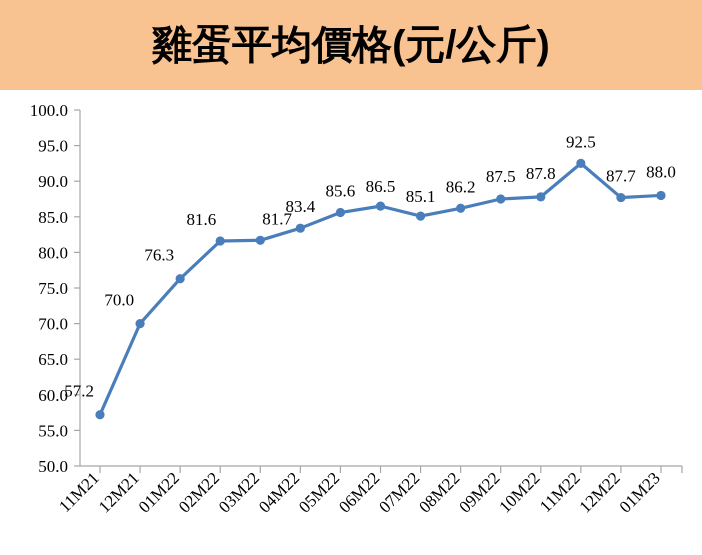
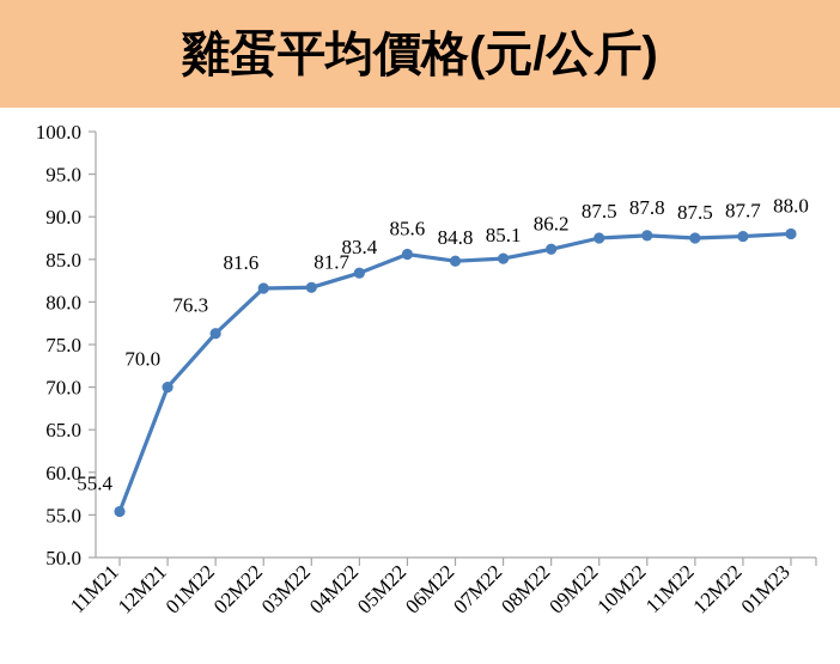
11M21: 57.2 -> 55.4
06M22: 86.5 -> 84.8
11M22: 92.5 -> 87.5
